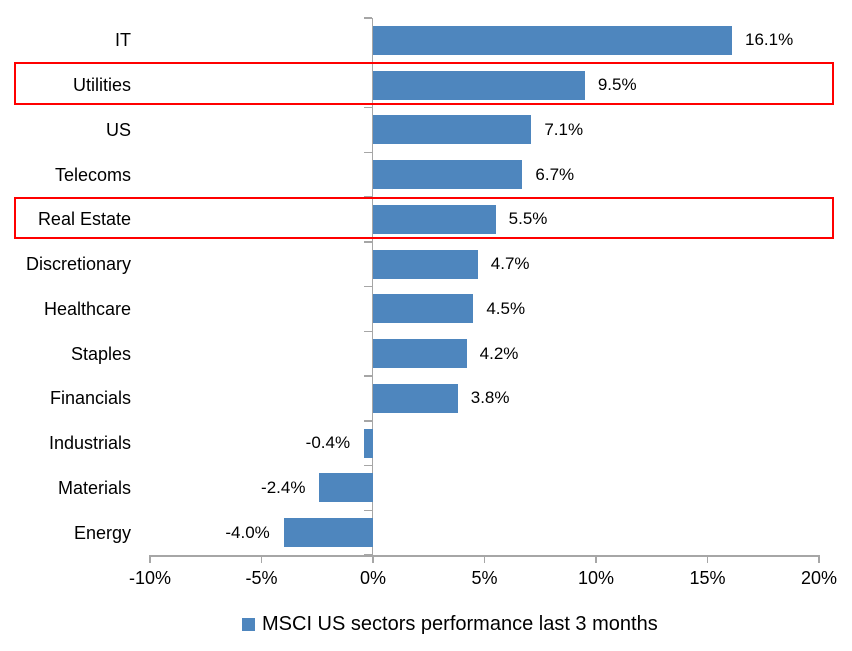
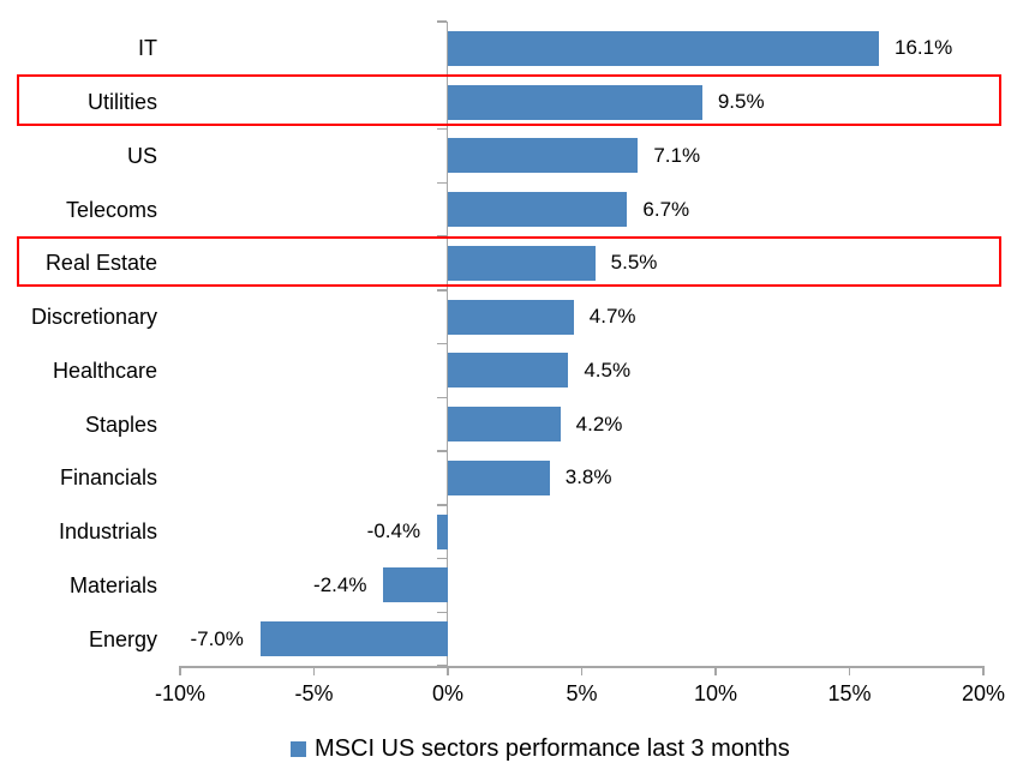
Energy: -4.0% -> -7.0%
